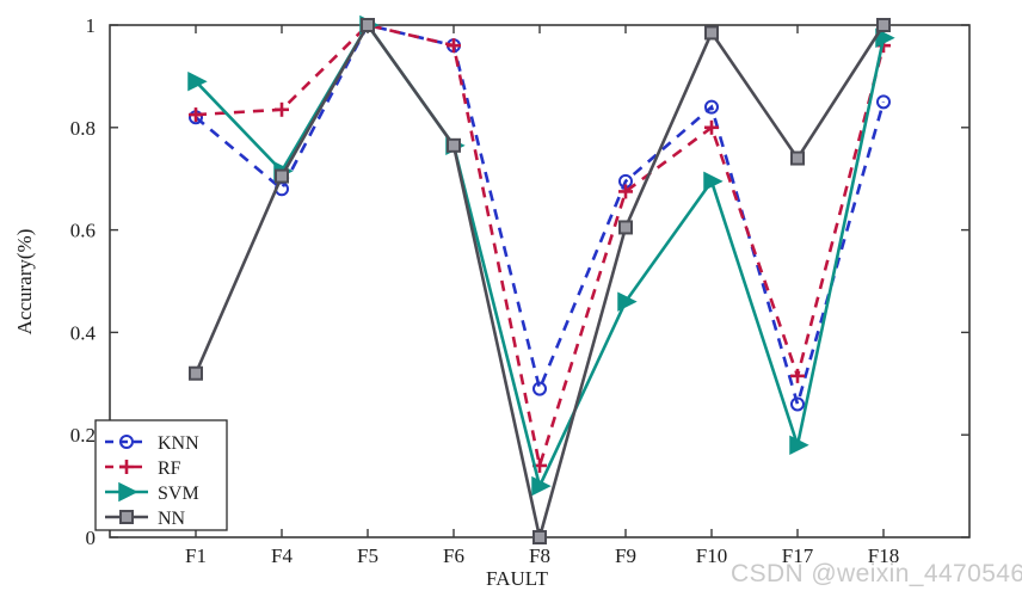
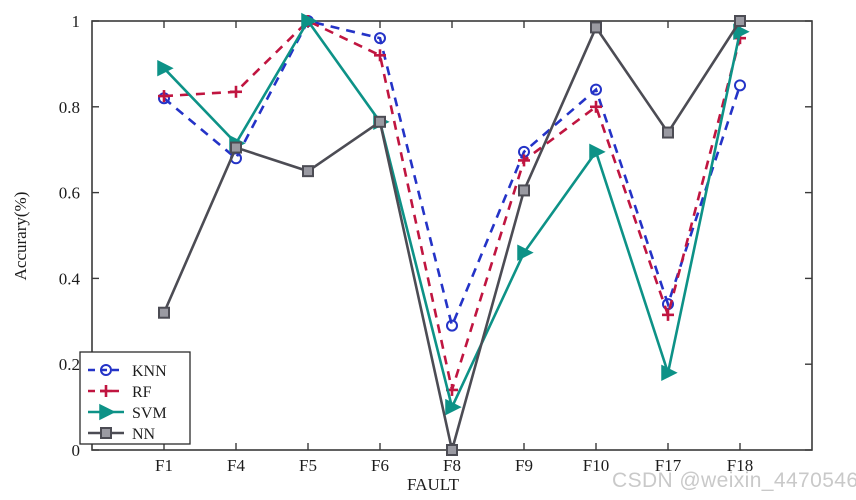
NN/F5: 1.00 -> 0.65
RF/F6: 0.96 -> 0.92
KNN/F17: 0.26 -> 0.34
